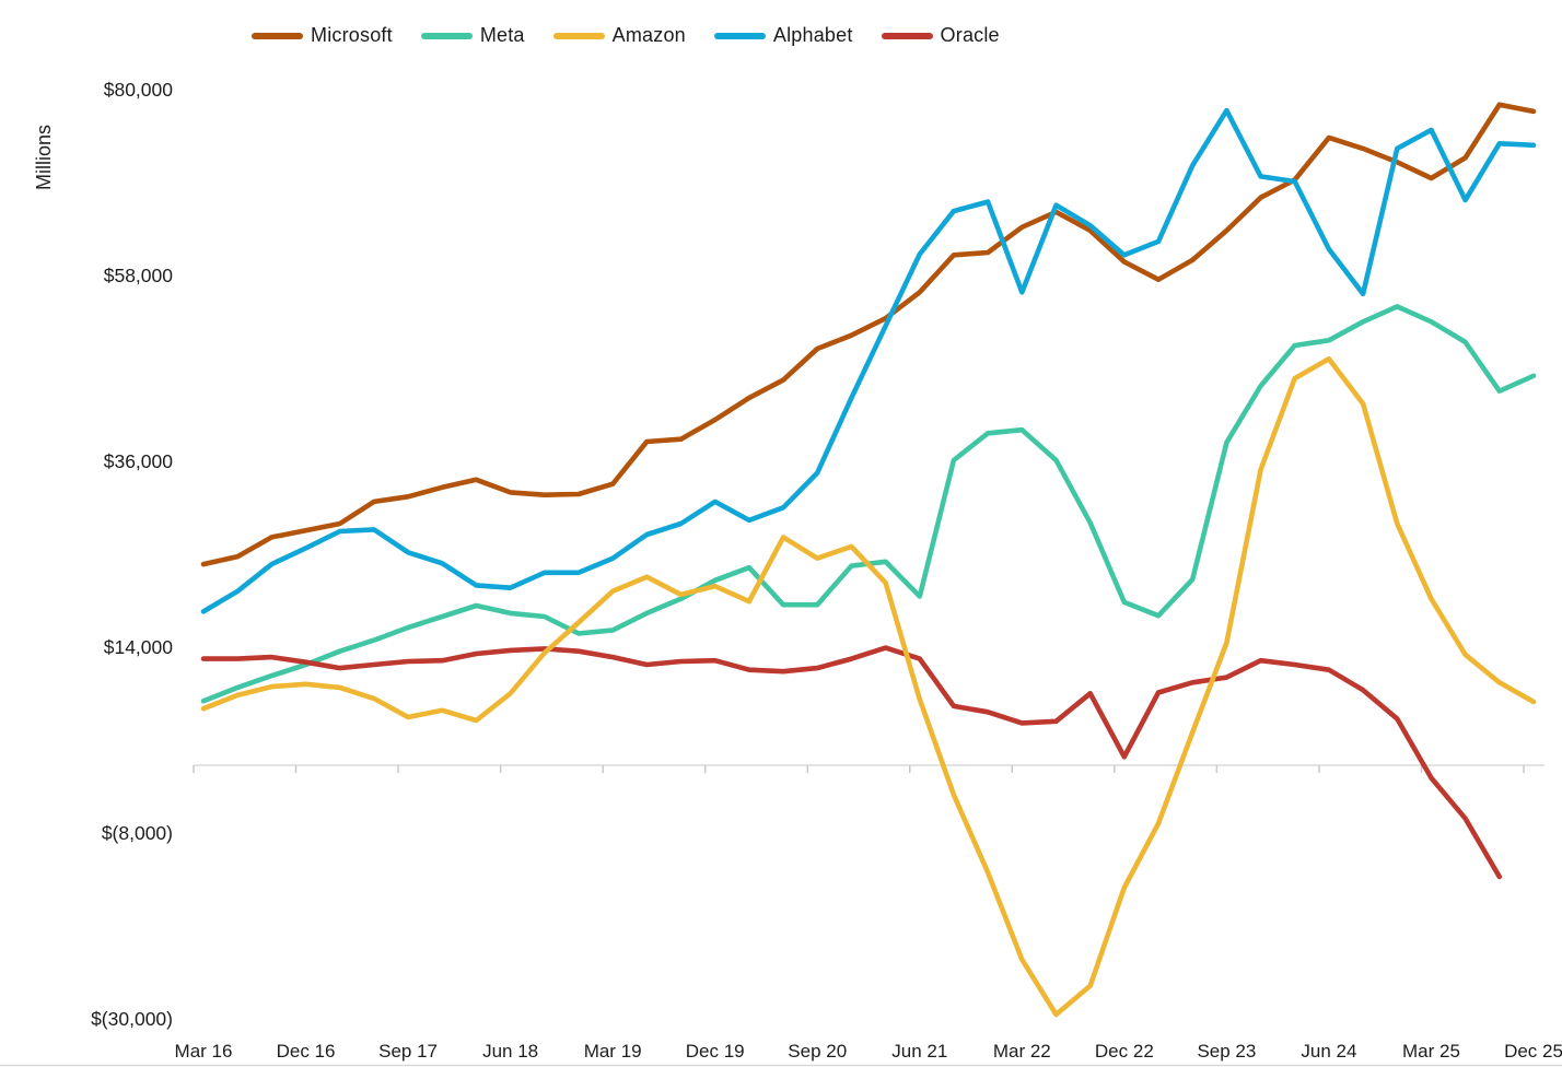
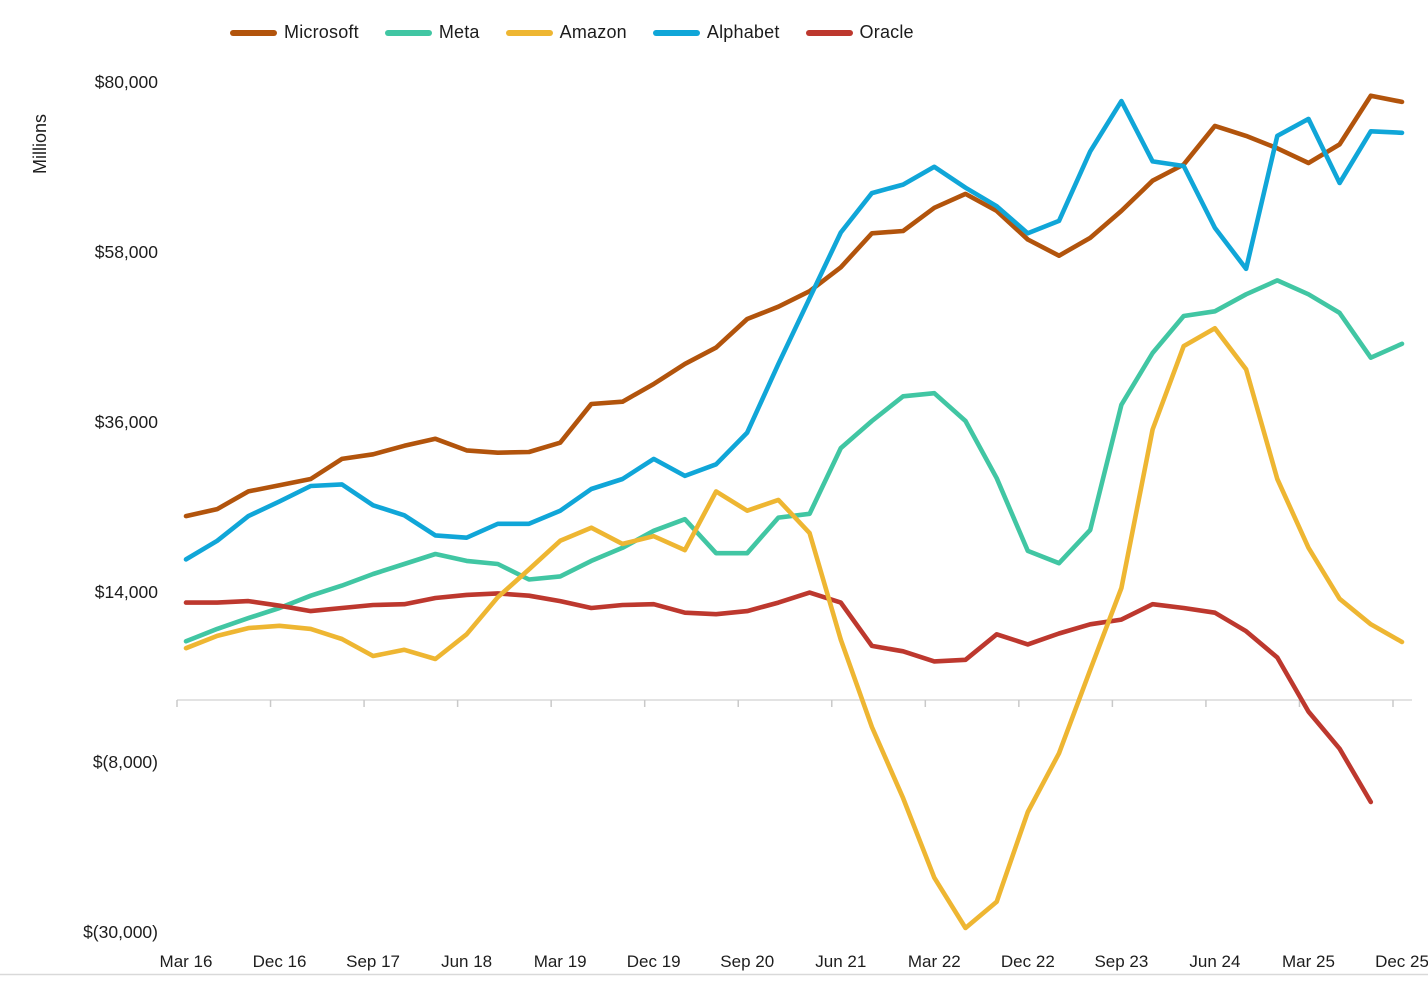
Meta/Jun 21: $20000 -> $33000
Alphabet/Mar 22: $56000 -> $69000
Oracle/Dec 22: $1000 -> $7000
